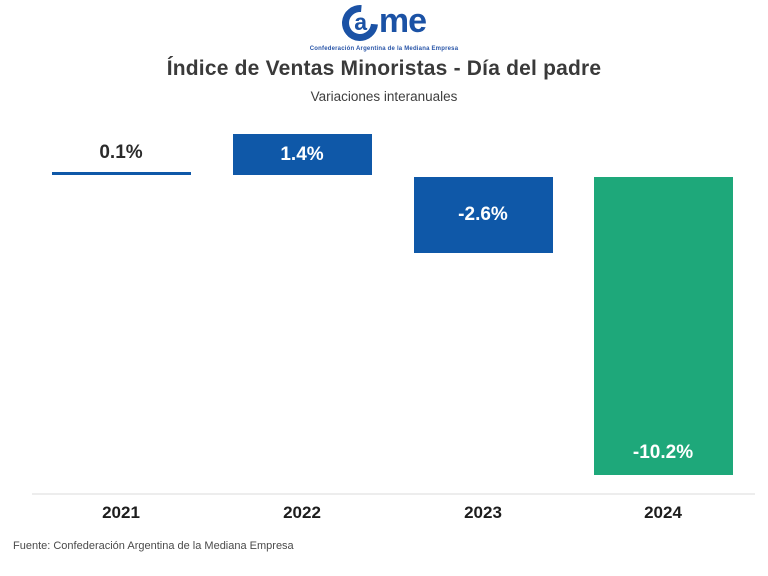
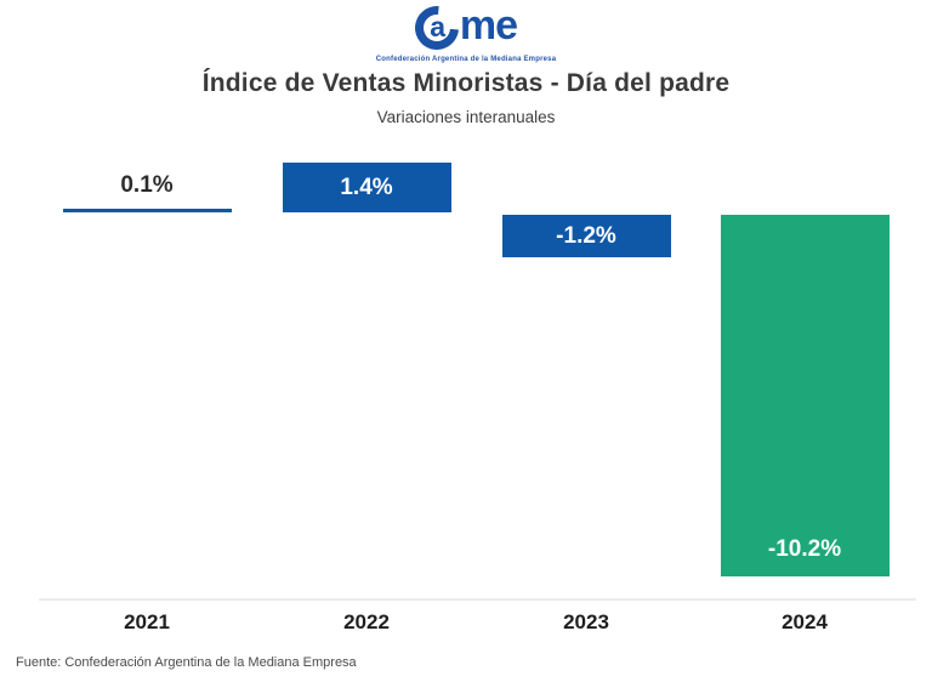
2023: -2.6% -> -1.2%
